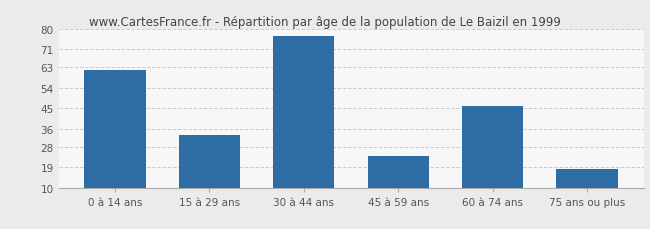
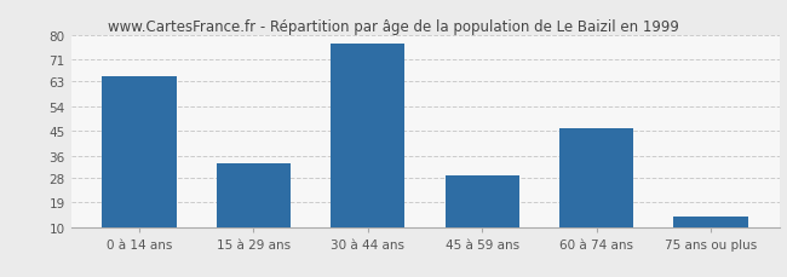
0 à 14 ans: 62 -> 65
45 à 59 ans: 24 -> 29
75 ans ou plus: 18 -> 14
